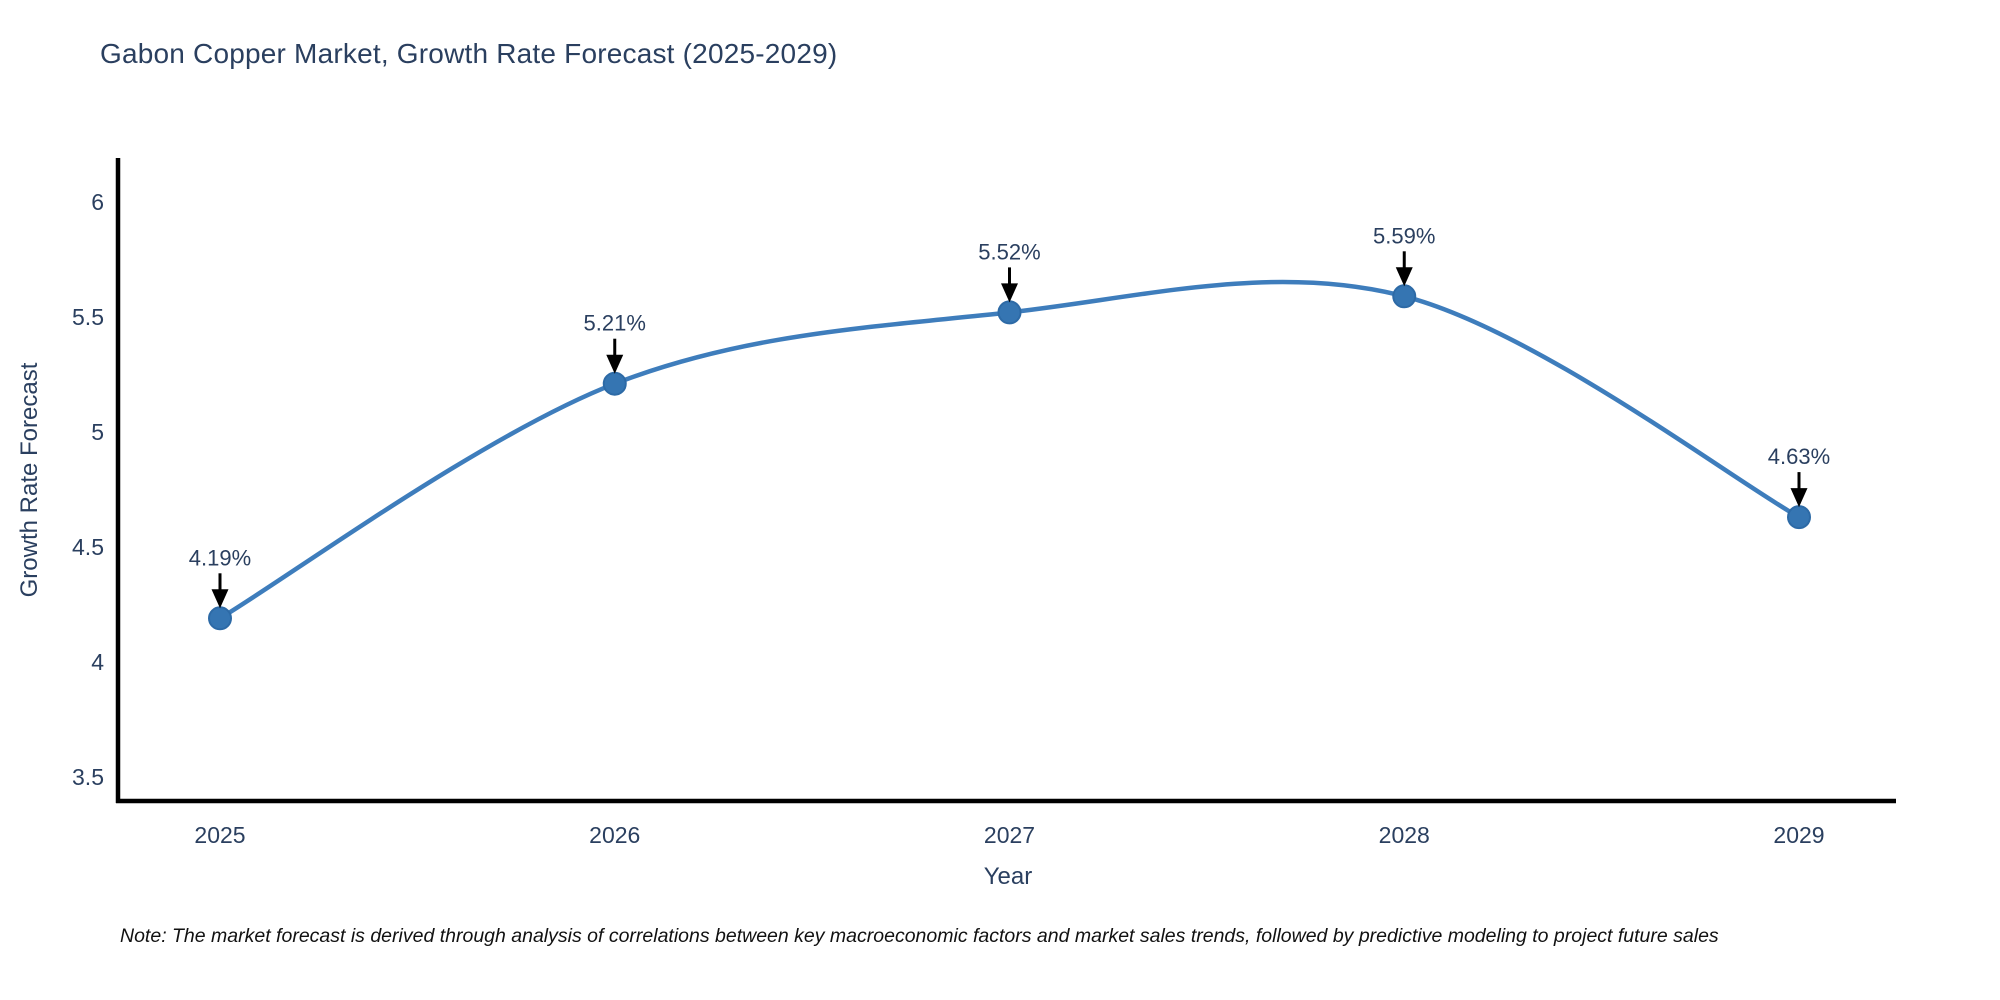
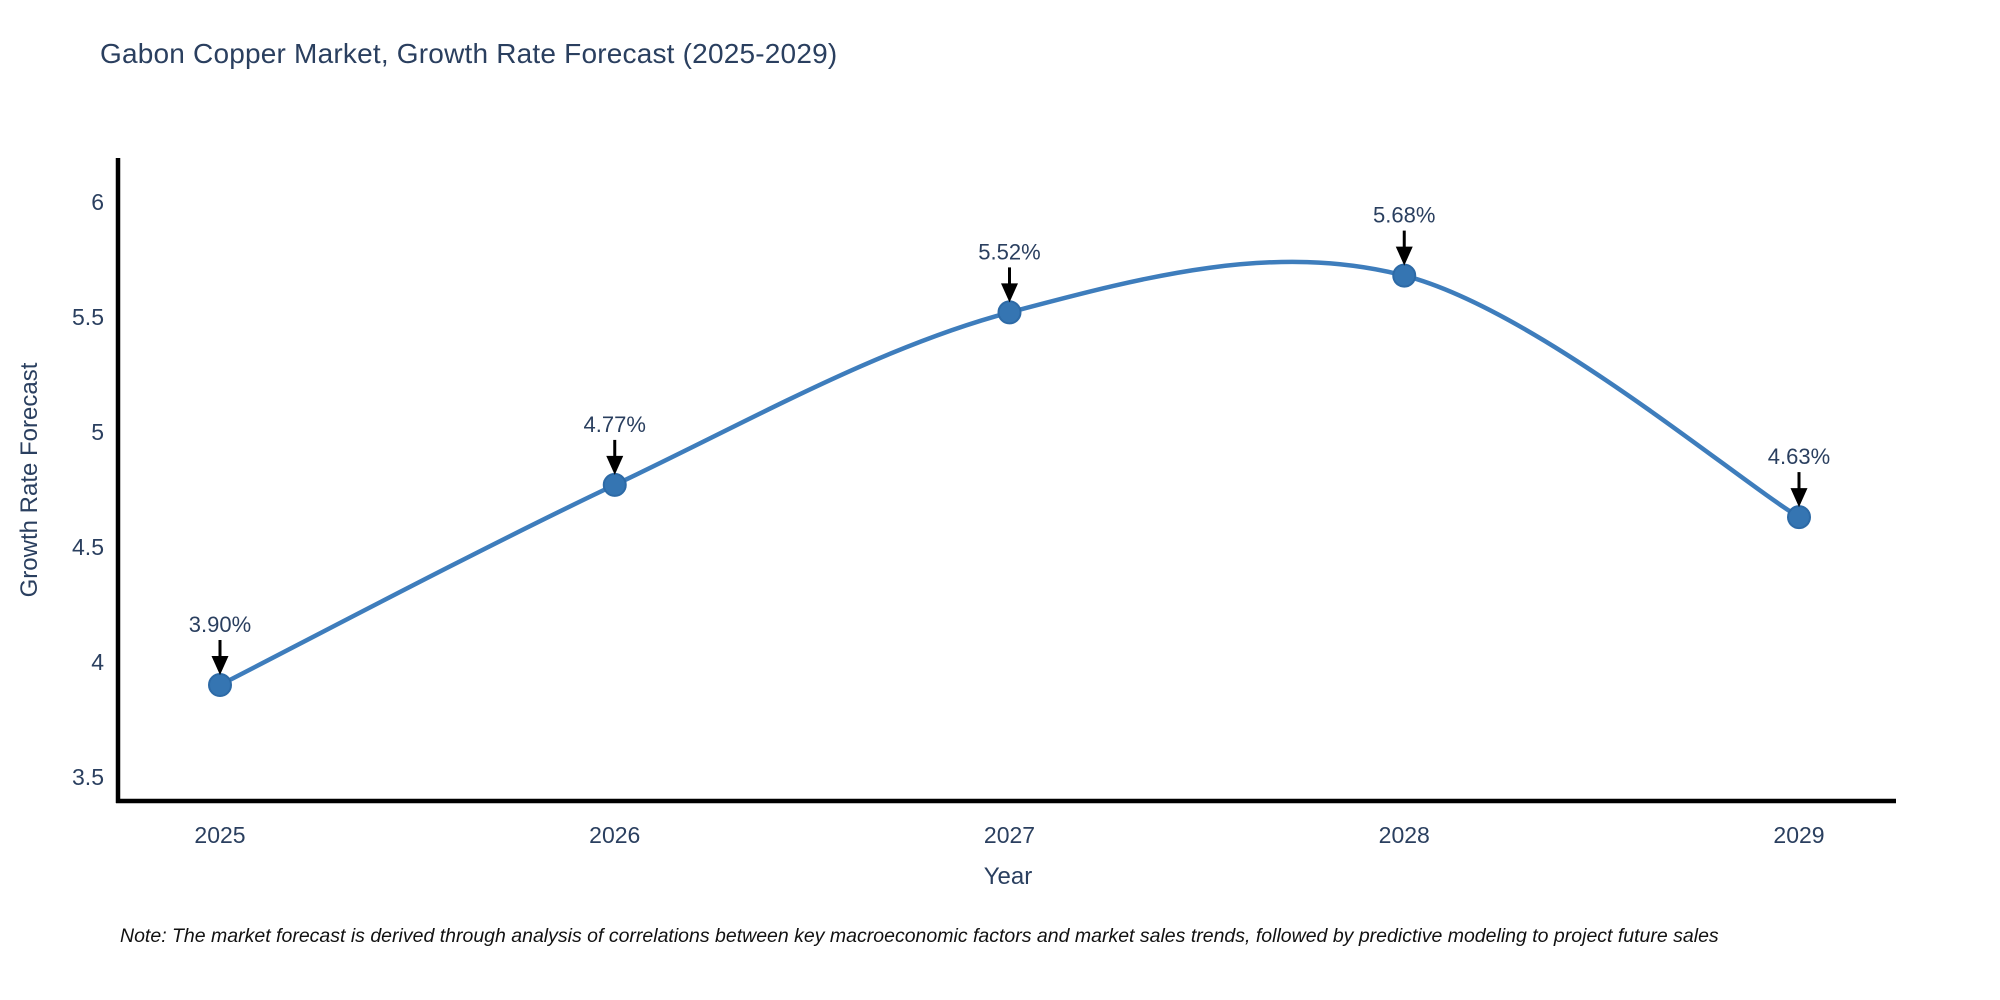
2025: 4.19% -> 3.90%
2026: 5.21% -> 4.77%
2028: 5.59% -> 5.68%
